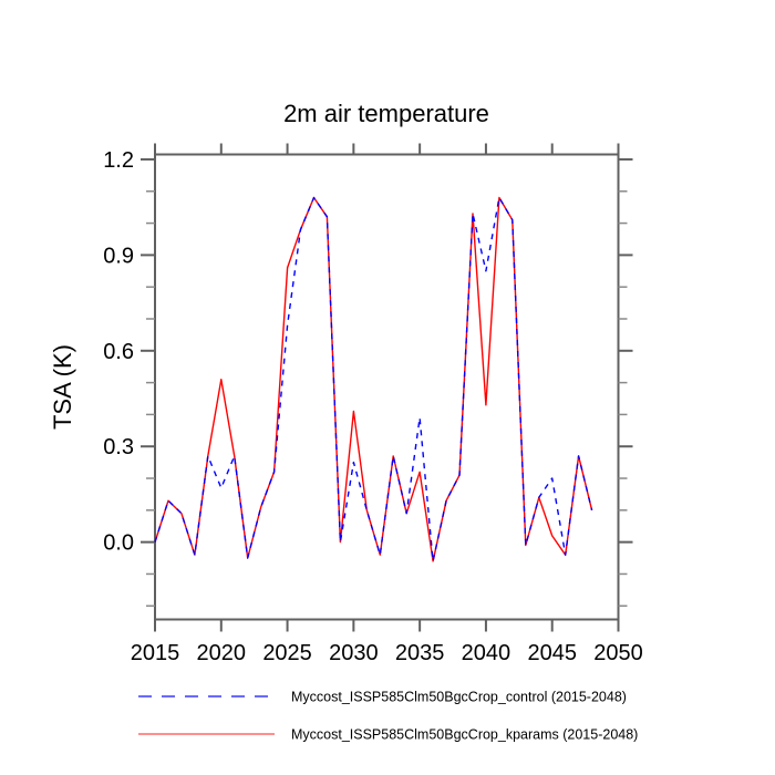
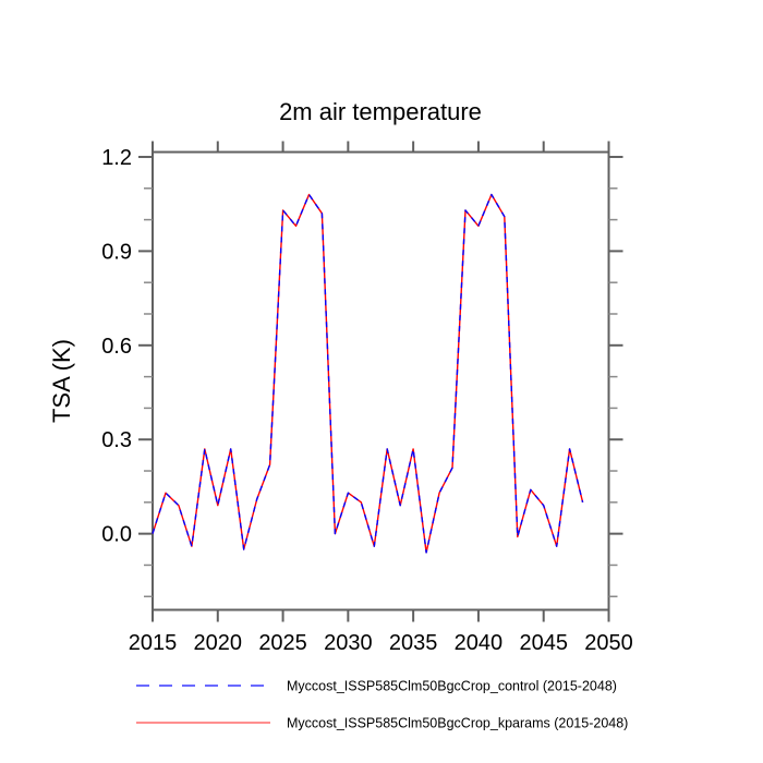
Myccost_ISSP585Clm50BgcCrop_control (2015-2048)/2020: 0.17 -> 0.09
Myccost_ISSP585Clm50BgcCrop_kparams (2015-2048)/2020: 0.51 -> 0.09
Myccost_ISSP585Clm50BgcCrop_control (2015-2048)/2025: 0.68 -> 1.03
Myccost_ISSP585Clm50BgcCrop_kparams (2015-2048)/2025: 0.86 -> 1.03
Myccost_ISSP585Clm50BgcCrop_control (2015-2048)/2030: 0.25 -> 0.13
Myccost_ISSP585Clm50BgcCrop_kparams (2015-2048)/2030: 0.41 -> 0.13
Myccost_ISSP585Clm50BgcCrop_control (2015-2048)/2035: 0.39 -> 0.27
Myccost_ISSP585Clm50BgcCrop_kparams (2015-2048)/2035: 0.22 -> 0.27
Myccost_ISSP585Clm50BgcCrop_control (2015-2048)/2040: 0.85 -> 0.98
Myccost_ISSP585Clm50BgcCrop_kparams (2015-2048)/2040: 0.43 -> 0.98
Myccost_ISSP585Clm50BgcCrop_control (2015-2048)/2045: 0.20 -> 0.09
Myccost_ISSP585Clm50BgcCrop_kparams (2015-2048)/2045: 0.02 -> 0.09
